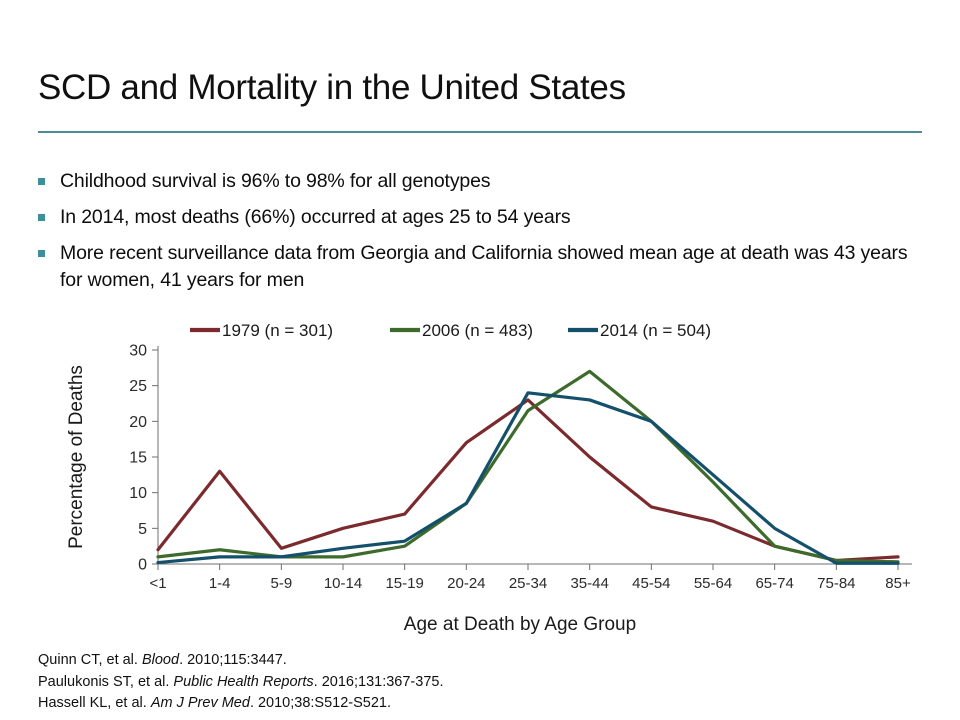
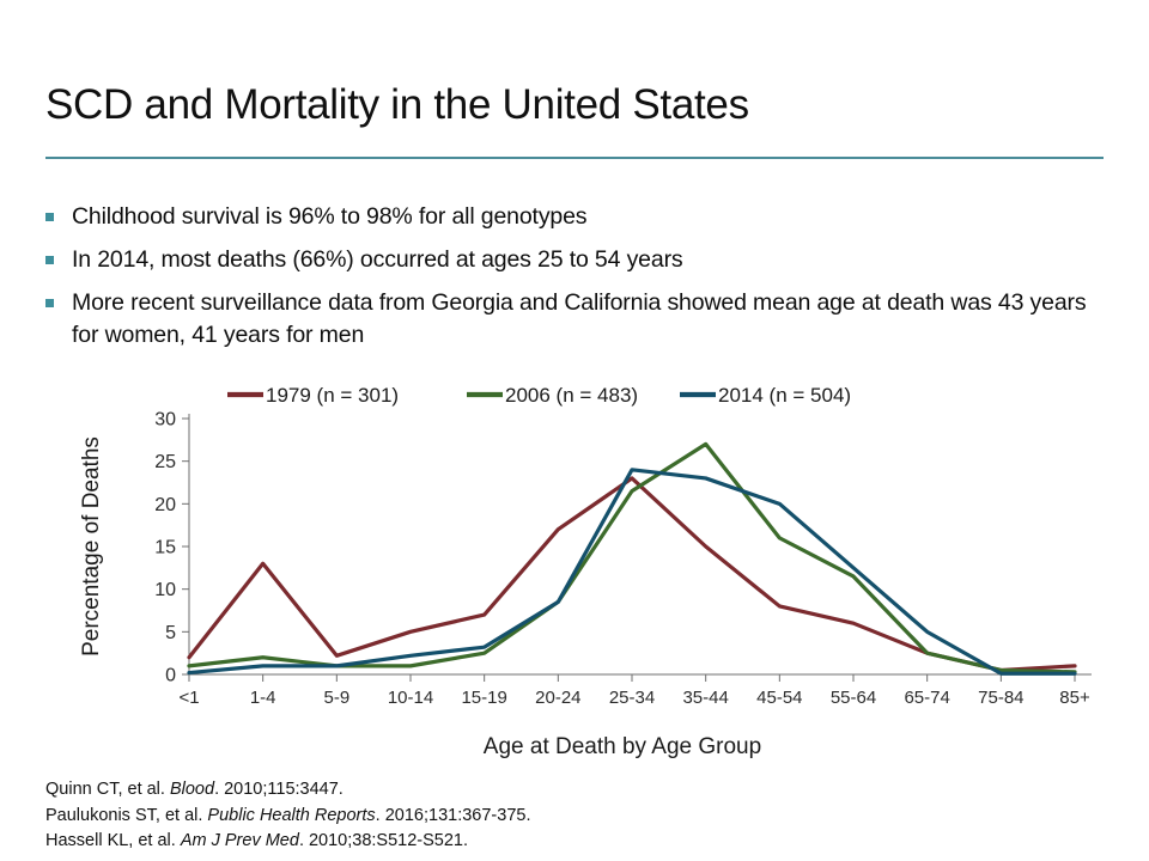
2006 (n = 483)/45-54: 20 -> 16
